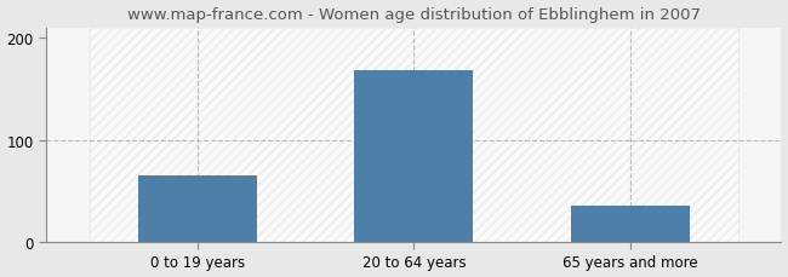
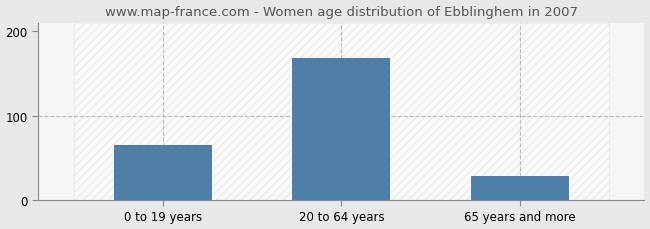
65 years and more: 36 -> 28
